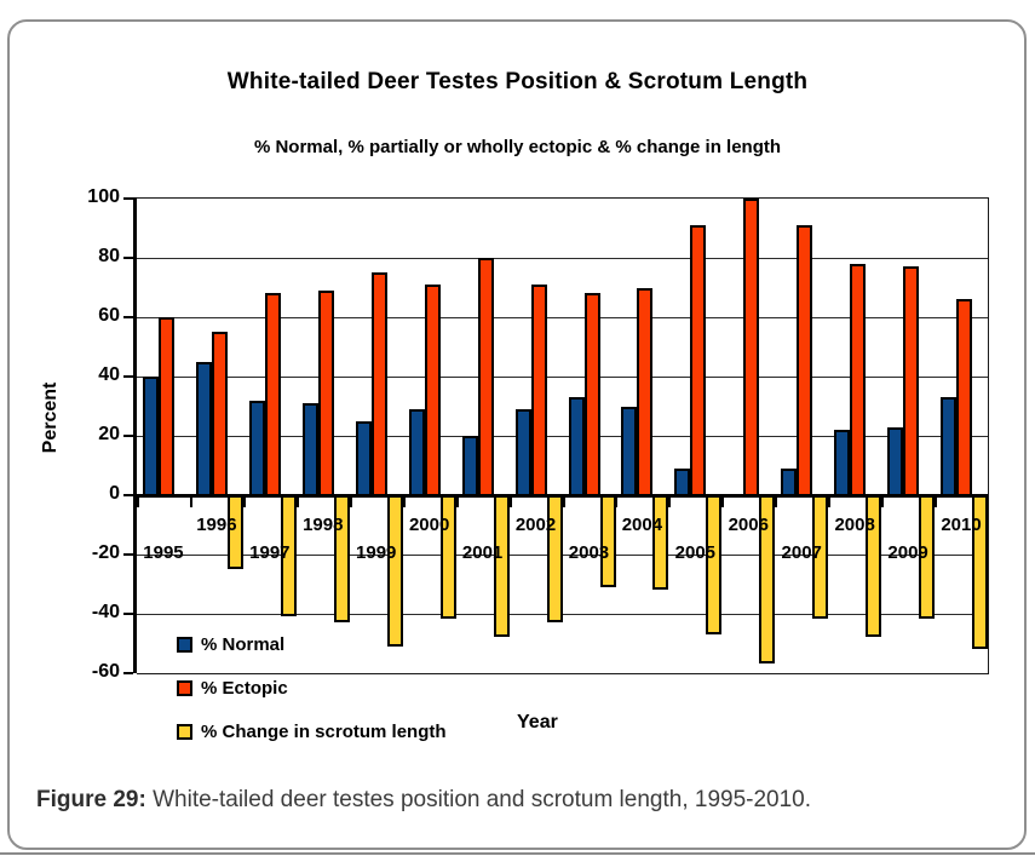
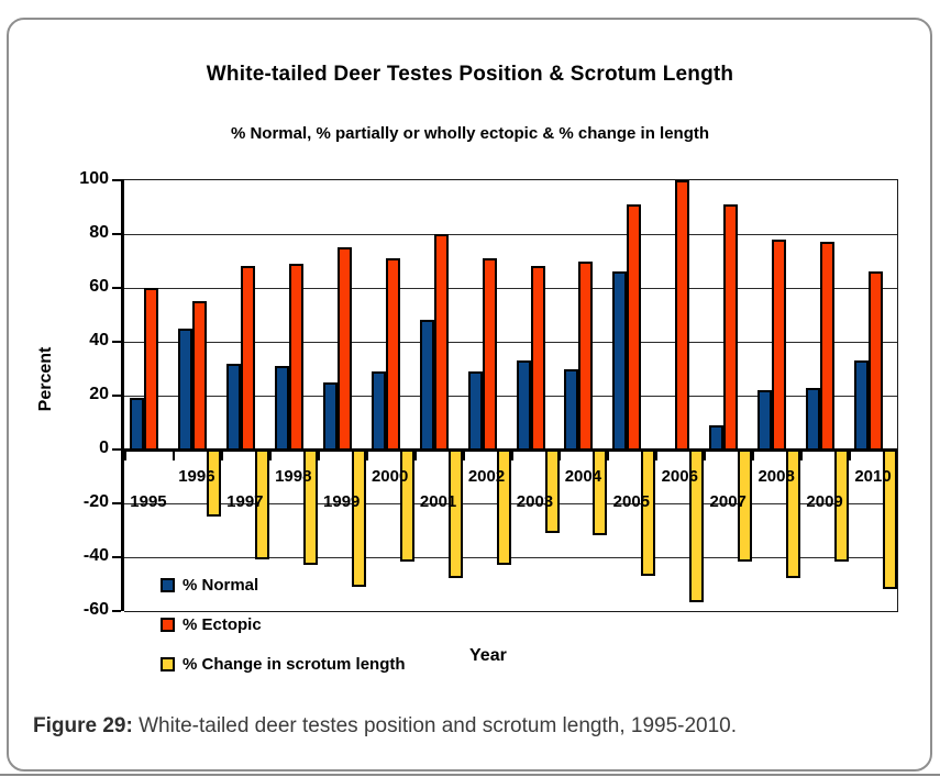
% Normal/1995: 40 -> 19
% Normal/2001: 20 -> 48
% Normal/2005: 9 -> 66
